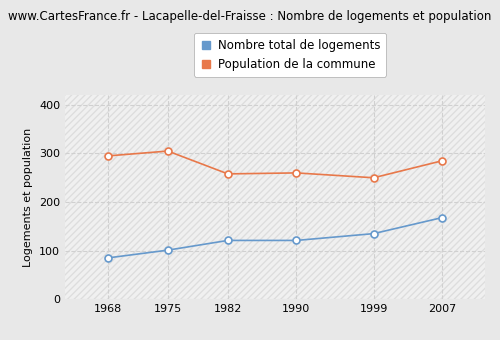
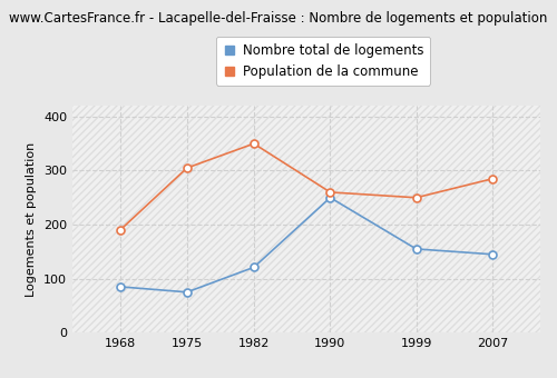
Population de la commune/1968: 295 -> 190
Nombre total de logements/1975: 101 -> 75
Population de la commune/1982: 258 -> 350
Nombre total de logements/1990: 121 -> 250
Nombre total de logements/1999: 135 -> 155
Nombre total de logements/2007: 168 -> 145
